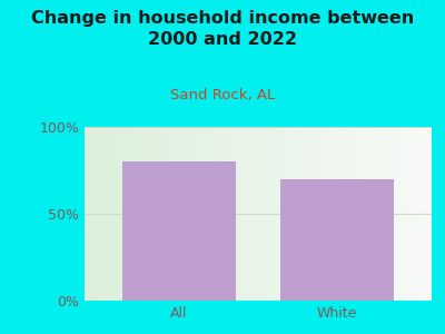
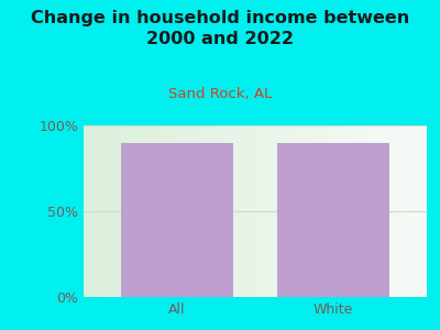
All: 80% -> 90%
White: 70% -> 90%
